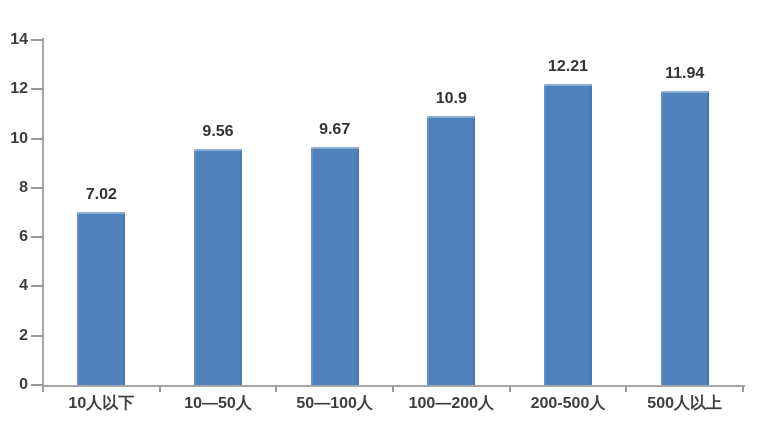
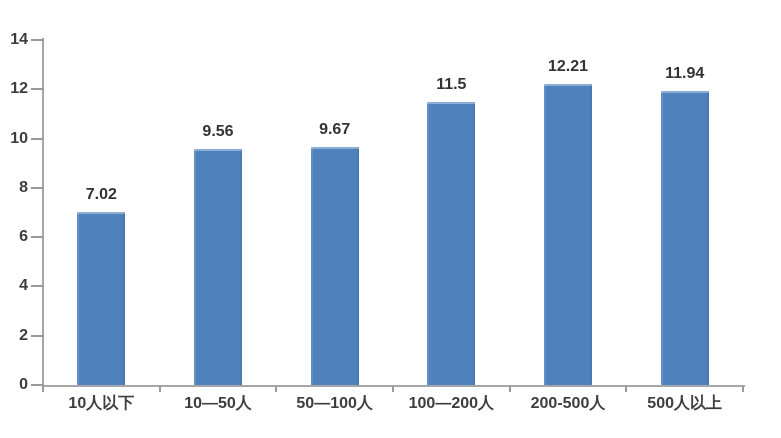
100—200人: 10.9 -> 11.5
